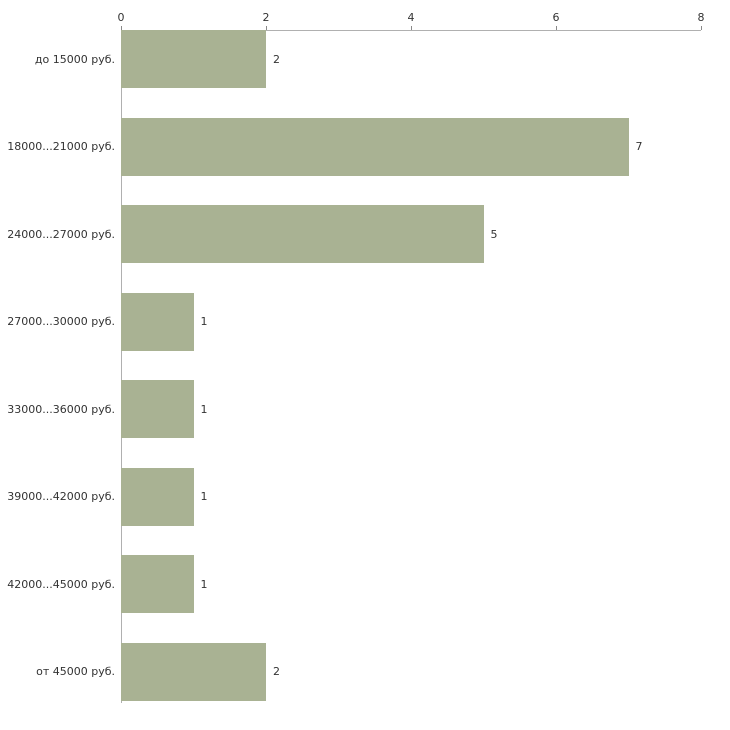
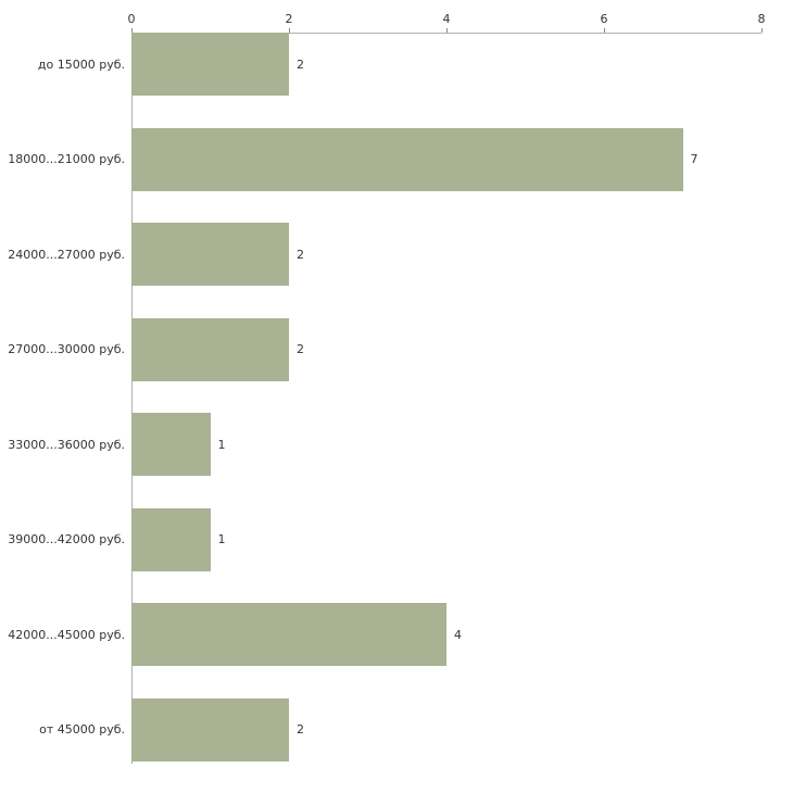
24000...27000 руб.: 5 -> 2
27000...30000 руб.: 1 -> 2
42000...45000 руб.: 1 -> 4
